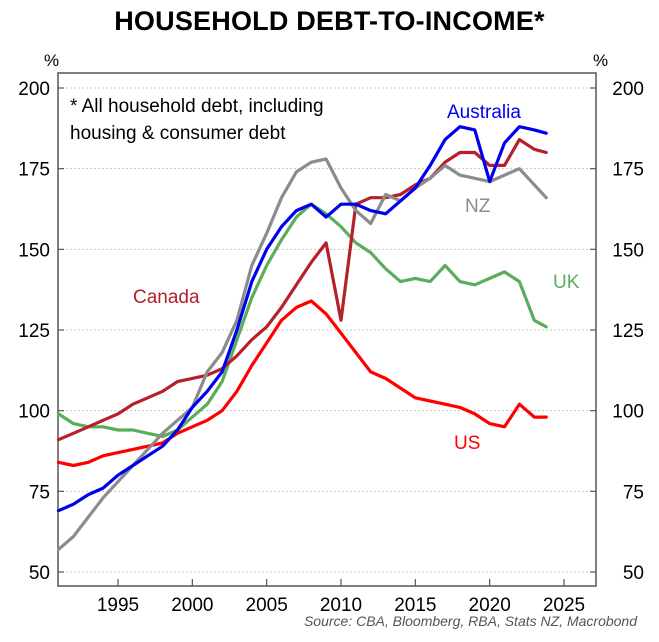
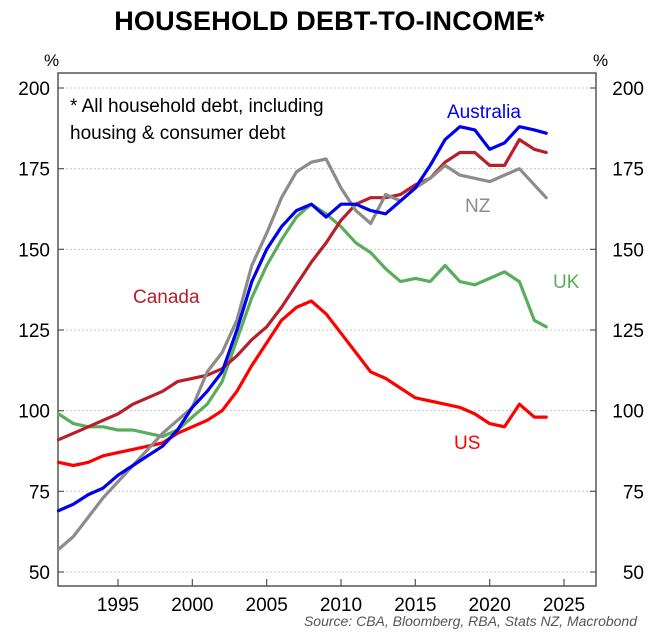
Canada/2010: 128 -> 159
Australia/2020: 171 -> 181
